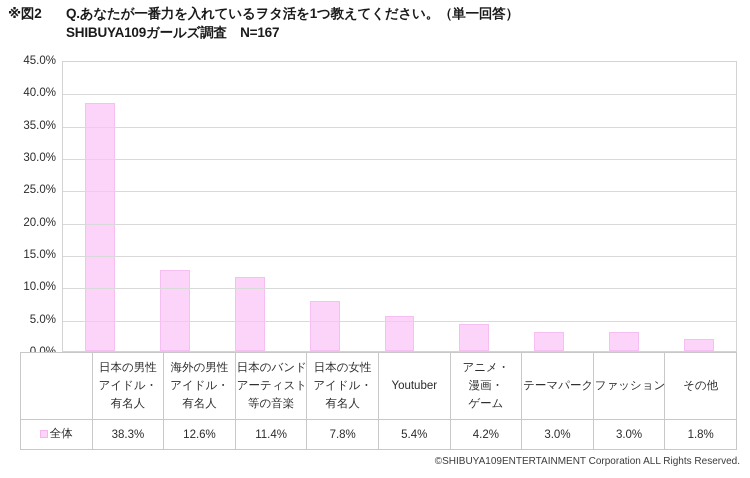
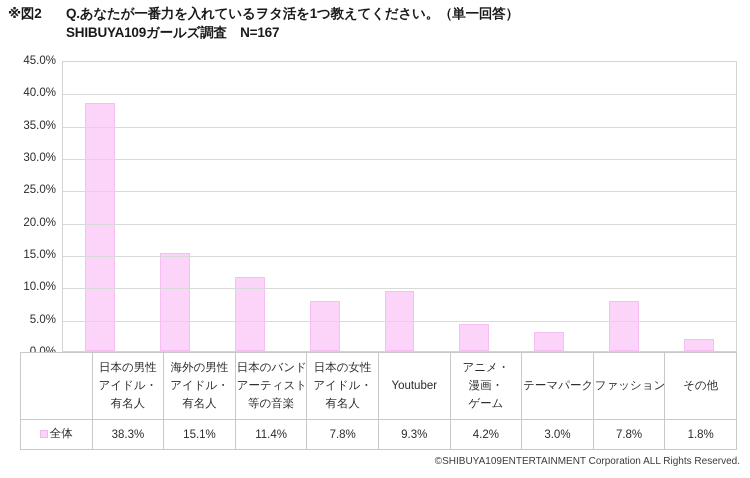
海外の男性 アイドル・ 有名人: 12.6% -> 15.1%
Youtuber: 5.4% -> 9.3%
ファッション: 3.0% -> 7.8%
